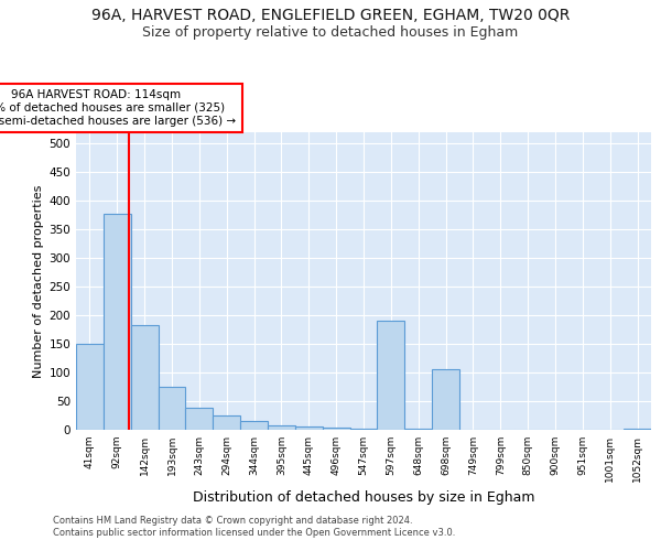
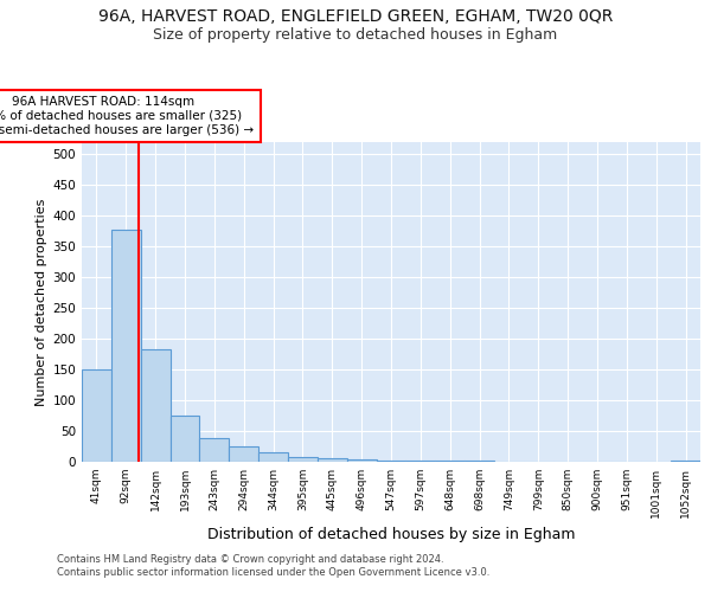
597sqm: 190 -> 1
698sqm: 106 -> 1
